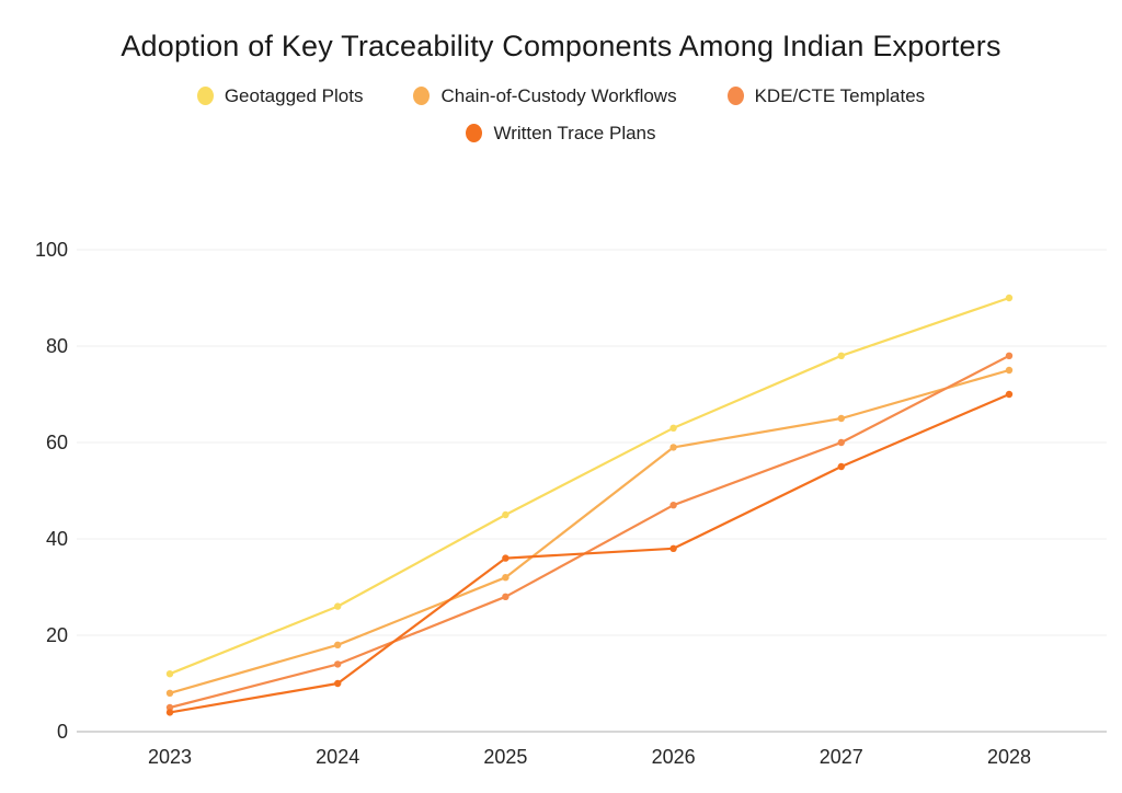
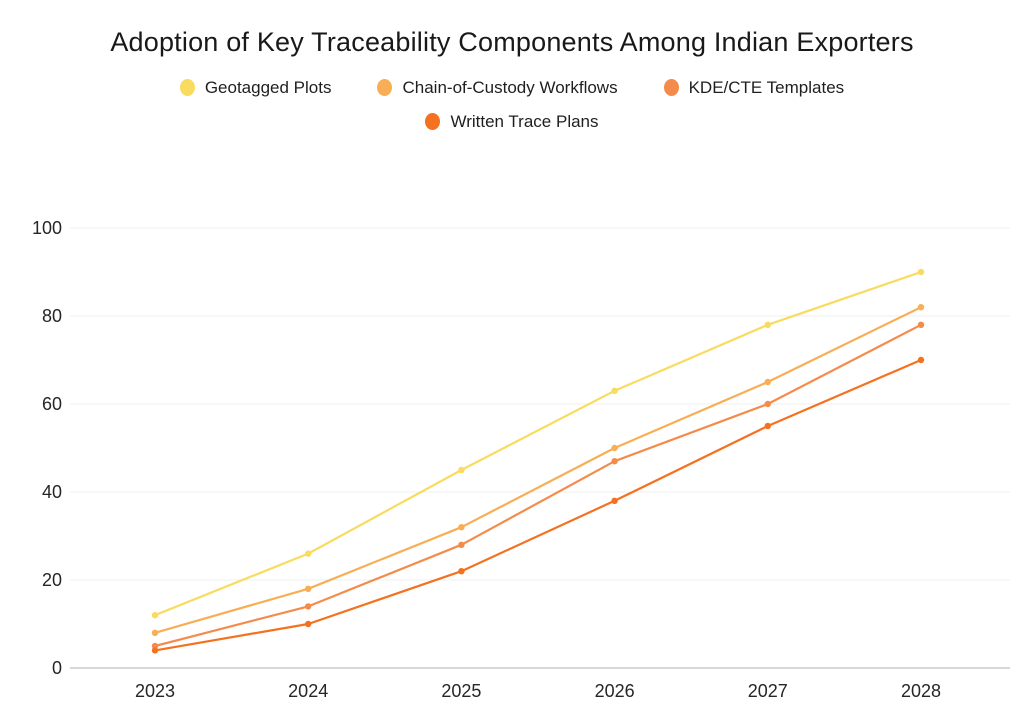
Written Trace Plans/2025: 36 -> 22
Chain-of-Custody Workflows/2026: 59 -> 50
Chain-of-Custody Workflows/2028: 75 -> 82
